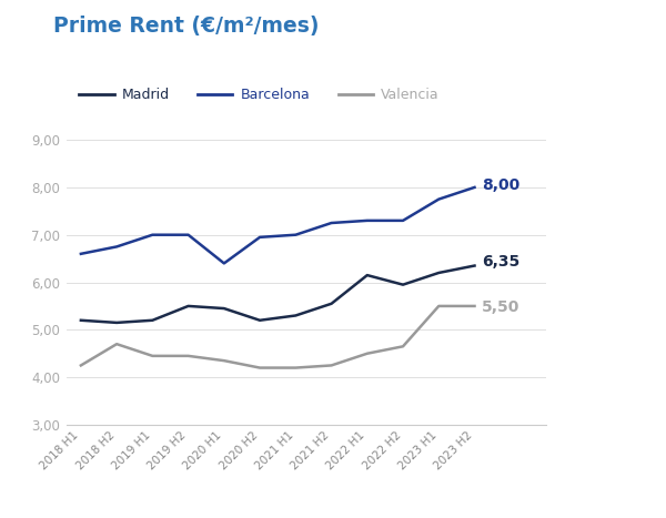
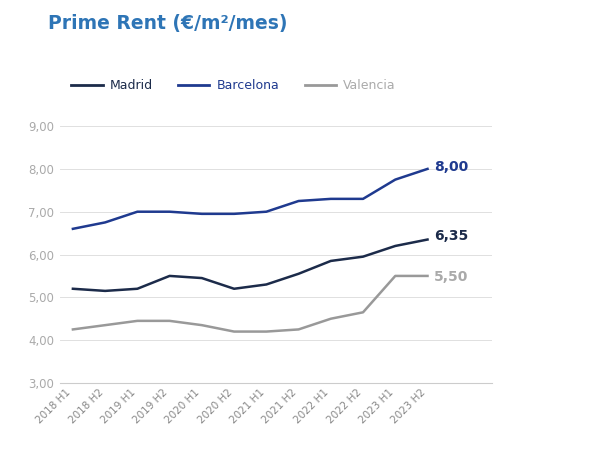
Valencia/2018 H2: 4,70 -> 4,35
Barcelona/2020 H1: 6,40 -> 6,95
Madrid/2022 H1: 6,15 -> 5,85
